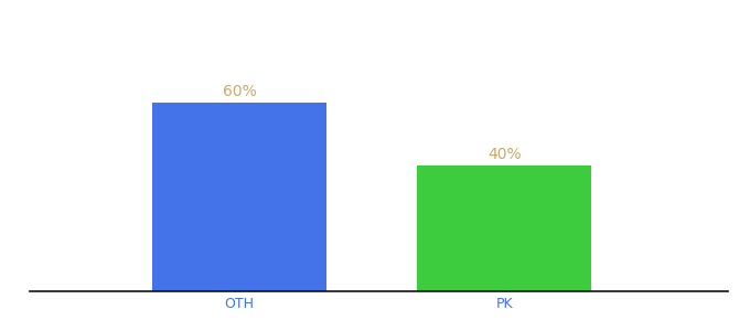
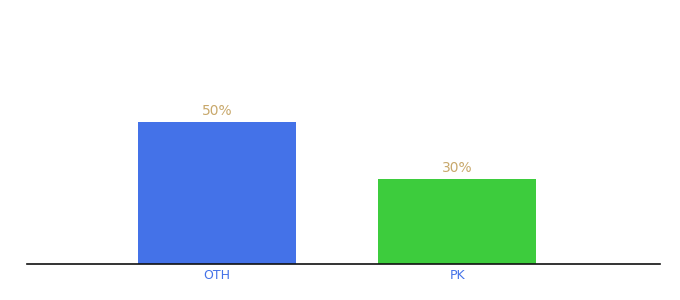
OTH: 60% -> 50%
PK: 40% -> 30%
